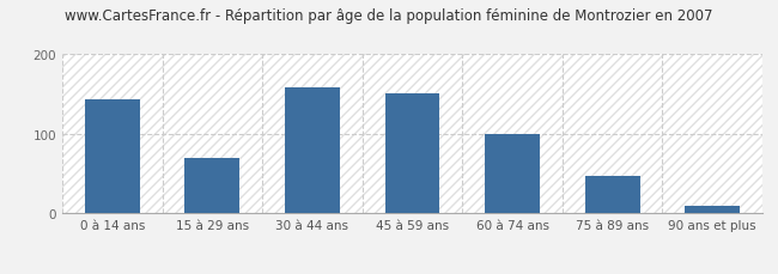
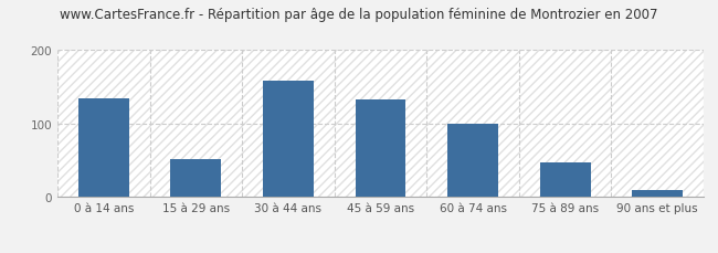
0 à 14 ans: 143 -> 134
15 à 29 ans: 70 -> 52
45 à 59 ans: 150 -> 132
